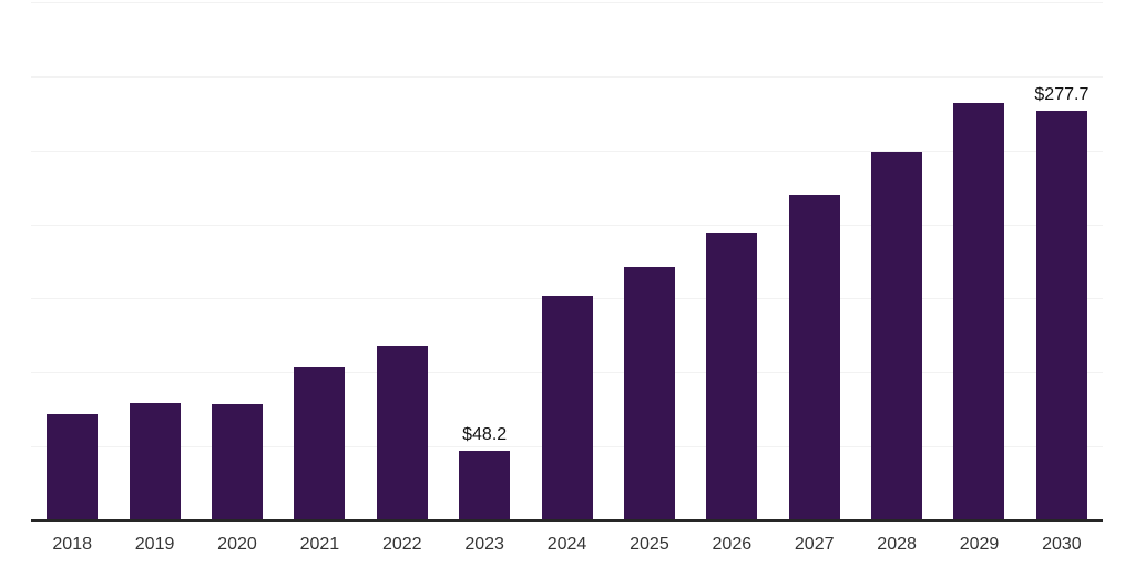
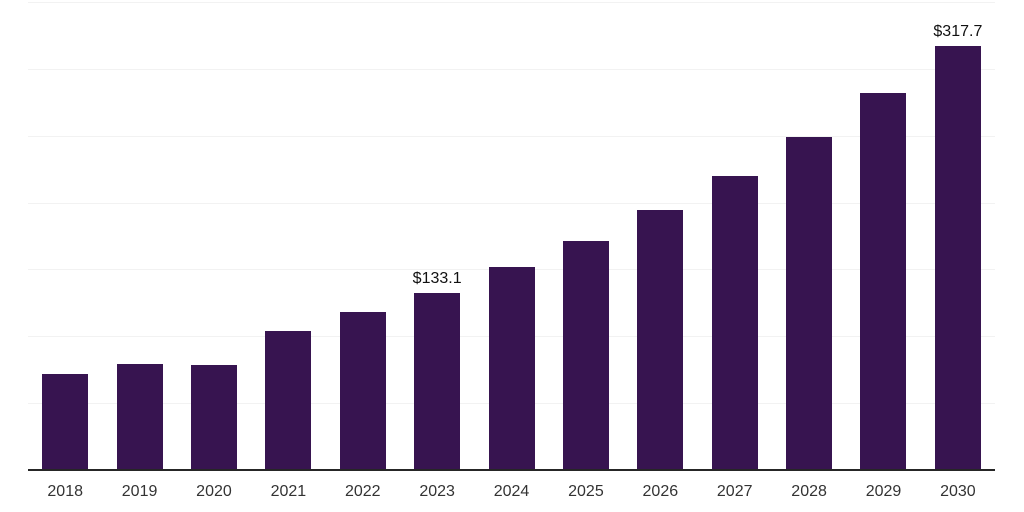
2023: $48.2 -> $133.1
2030: $277.7 -> $317.7
